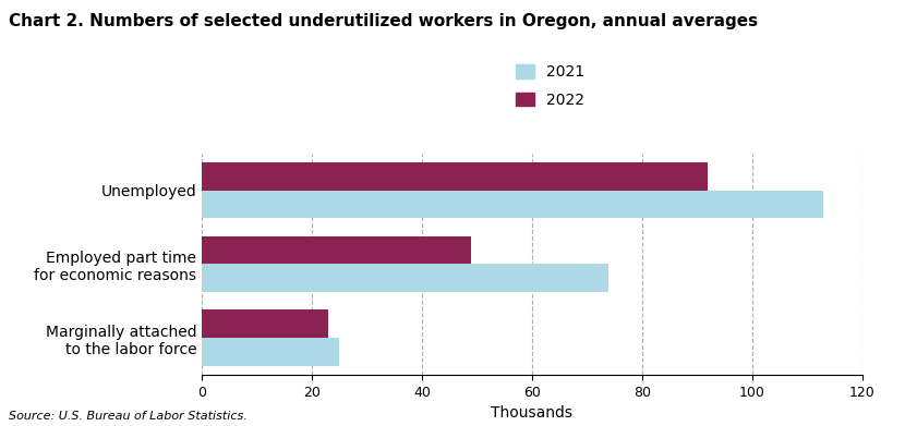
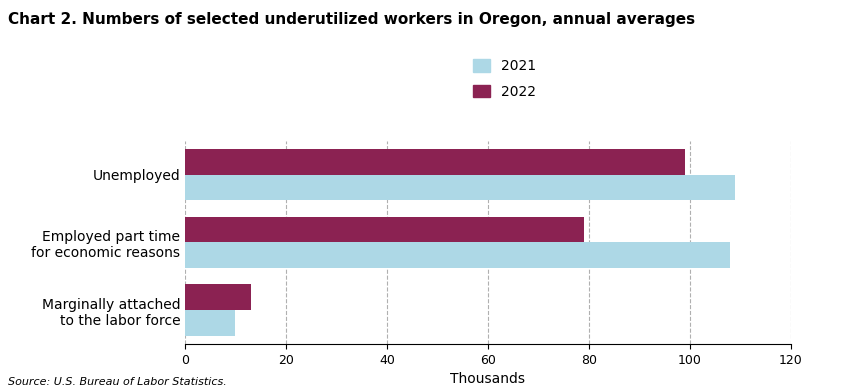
2022/Unemployed: 92 -> 99
2021/Unemployed: 113 -> 109
2022/Employed part time for economic reasons: 49 -> 79
2021/Employed part time for economic reasons: 74 -> 108
2022/Marginally attached to the labor force: 23 -> 13
2021/Marginally attached to the labor force: 25 -> 10
